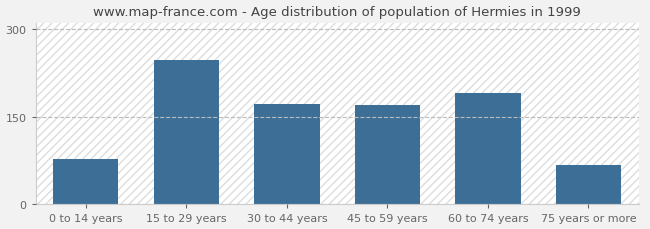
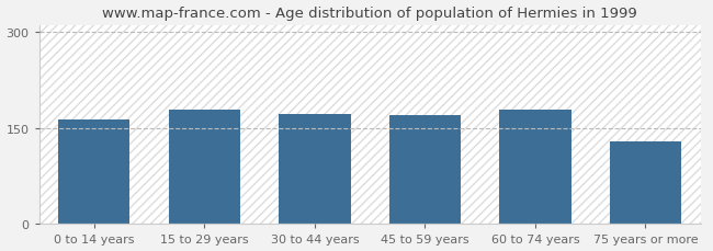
0 to 14 years: 78 -> 163
15 to 29 years: 246 -> 178
60 to 74 years: 190 -> 179
75 years or more: 68 -> 128
